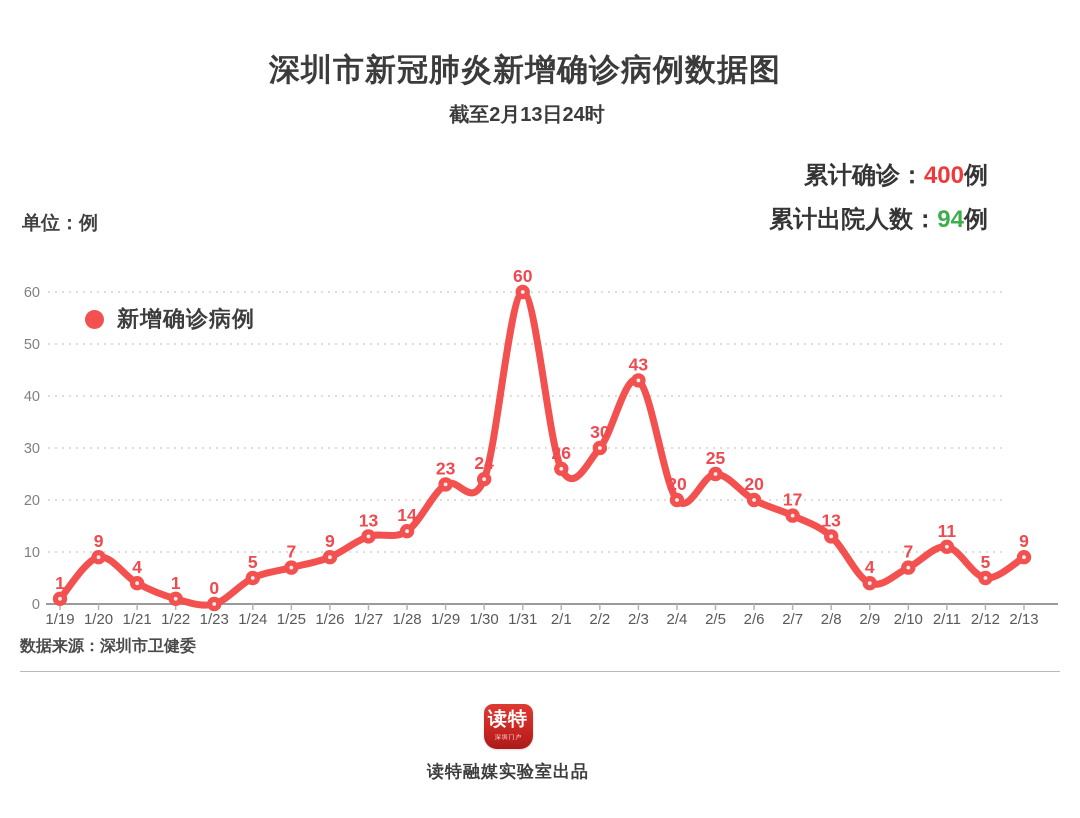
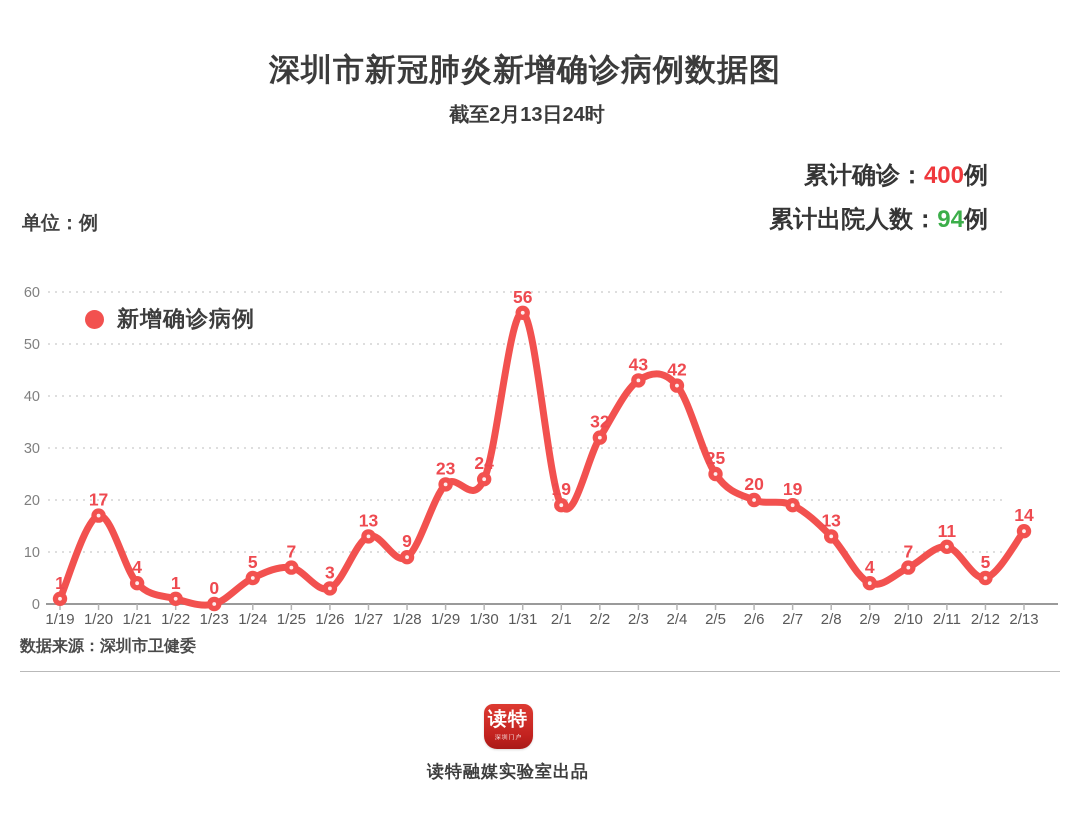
1/20: 9 -> 17
1/26: 9 -> 3
1/28: 14 -> 9
1/31: 60 -> 56
2/1: 26 -> 19
2/2: 30 -> 32
2/4: 20 -> 42
2/7: 17 -> 19
2/13: 9 -> 14
